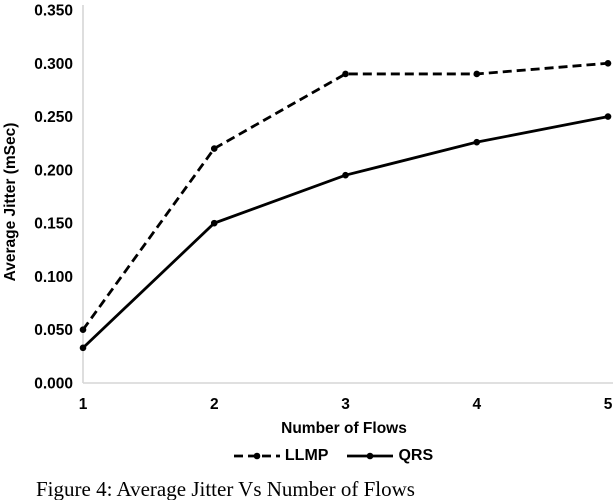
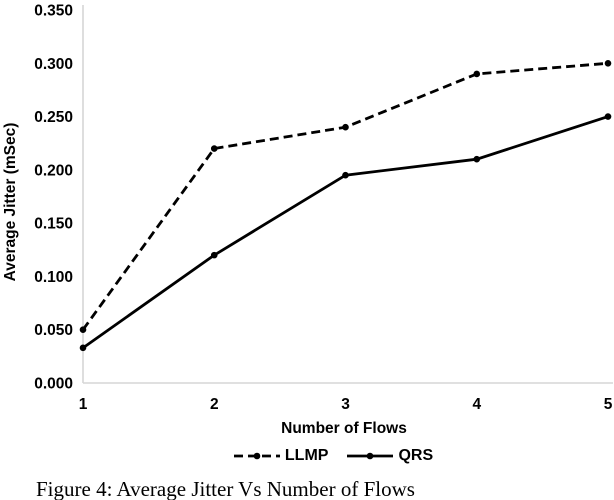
QRS/2: 0.150 -> 0.120
LLMP/3: 0.29 -> 0.24
QRS/4: 0.226 -> 0.210
